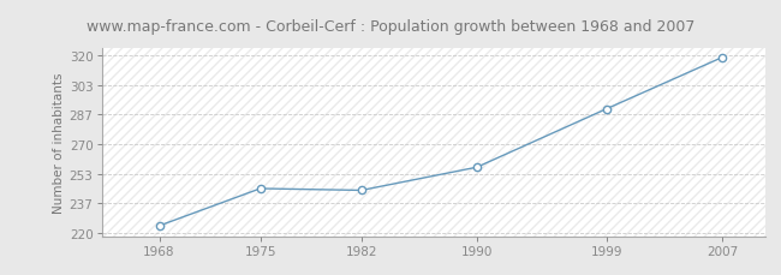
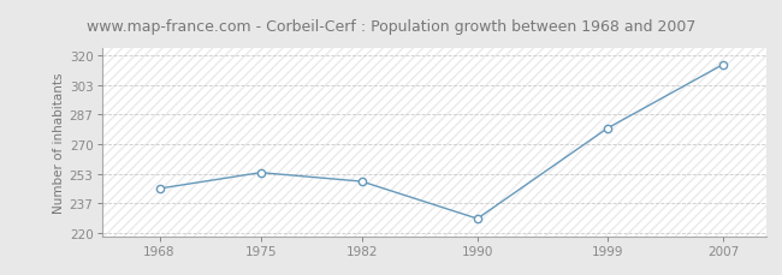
1968: 224 -> 245
1975: 245 -> 254
1982: 244 -> 249
1990: 257 -> 228
1999: 290 -> 279
2007: 319 -> 315
